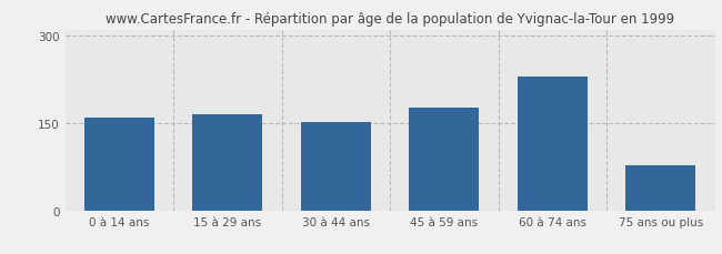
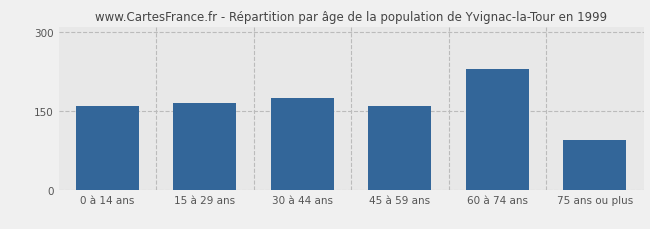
30 à 44 ans: 152 -> 175
45 à 59 ans: 176 -> 160
75 ans ou plus: 78 -> 95
